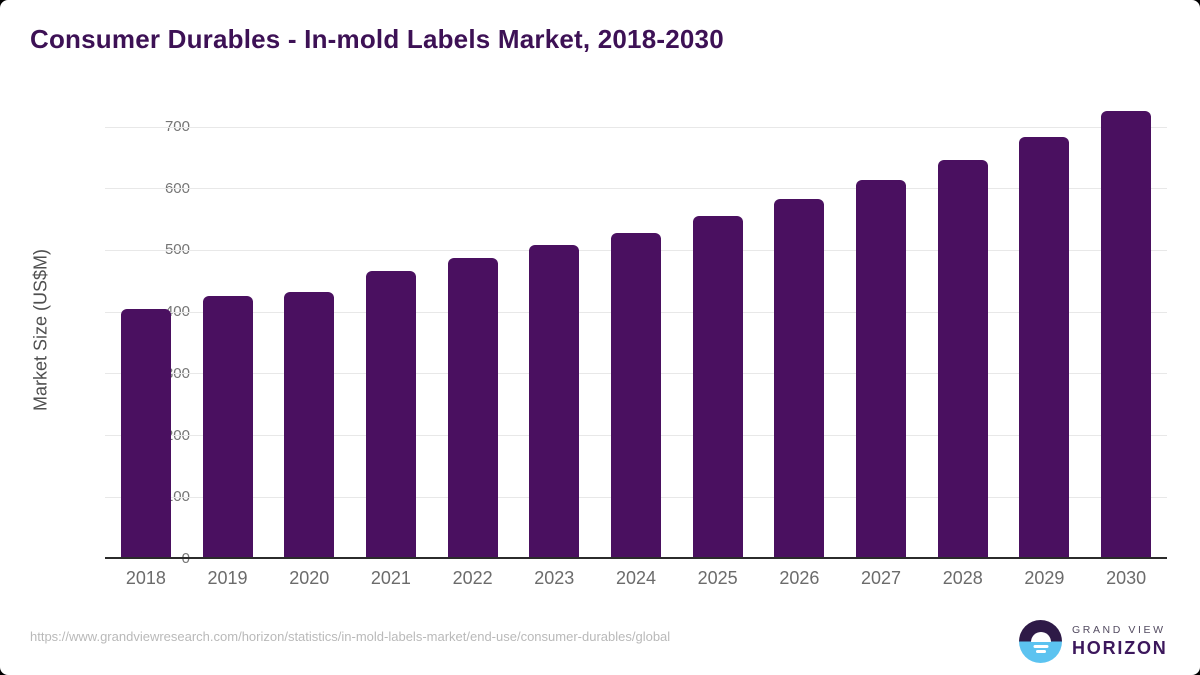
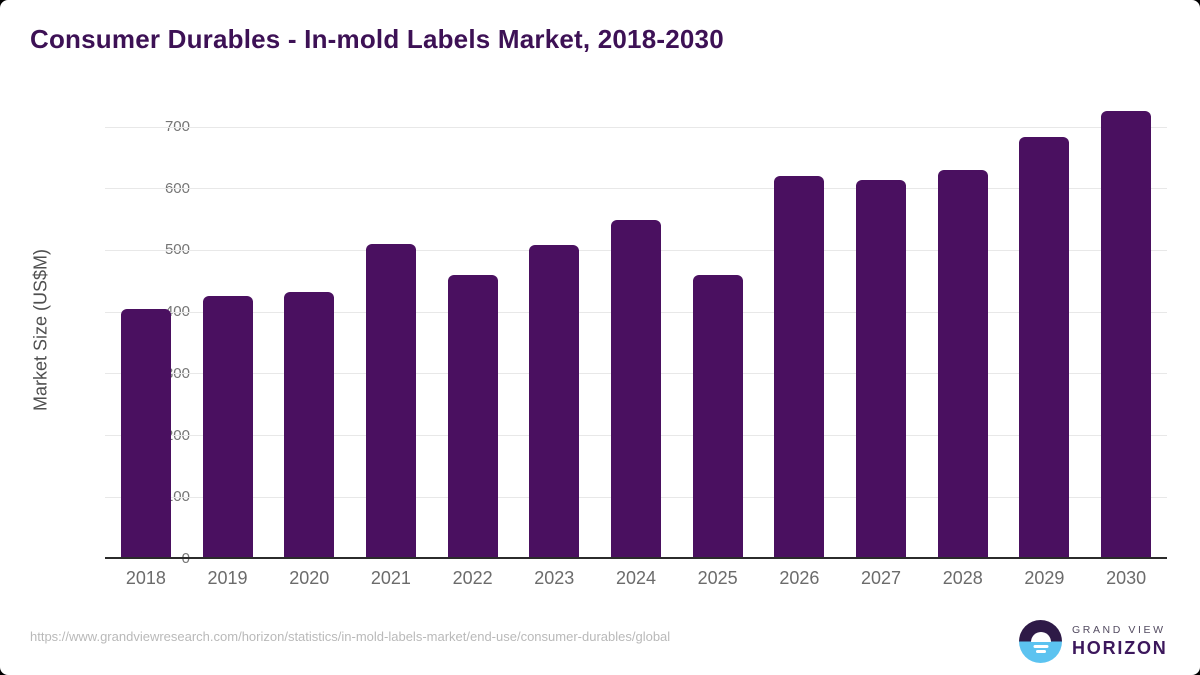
2021: 470 -> 510
2022: 490 -> 460
2024: 530 -> 550
2025: 560 -> 460
2026: 580 -> 620
2028: 650 -> 630
